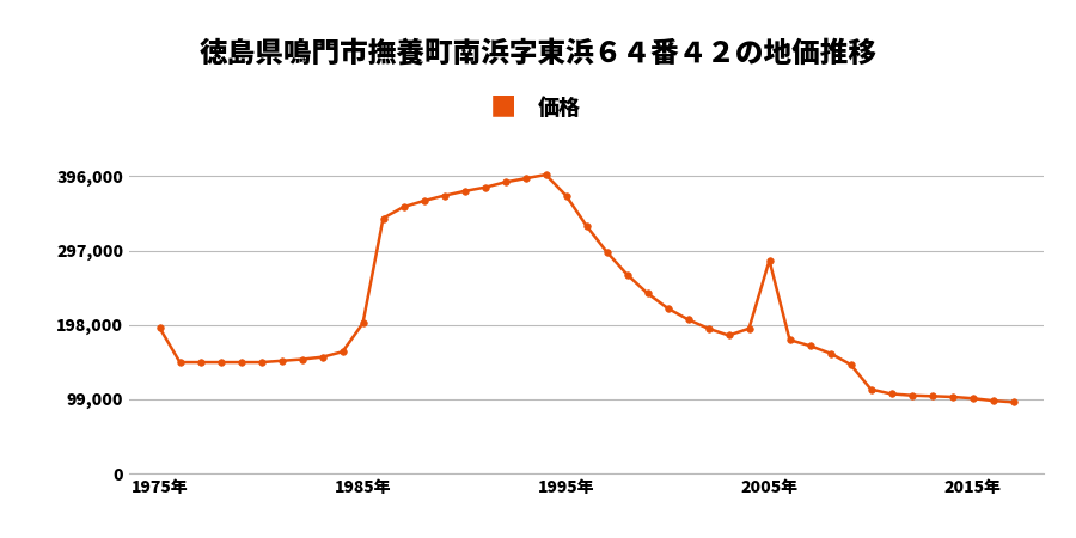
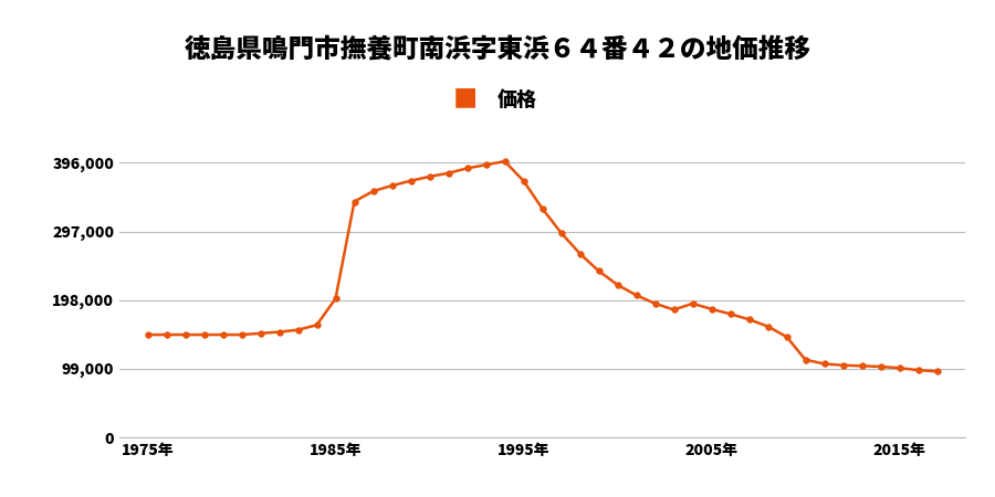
1975年: 194,000 -> 148,000
2005年: 284,000 -> 185,000
